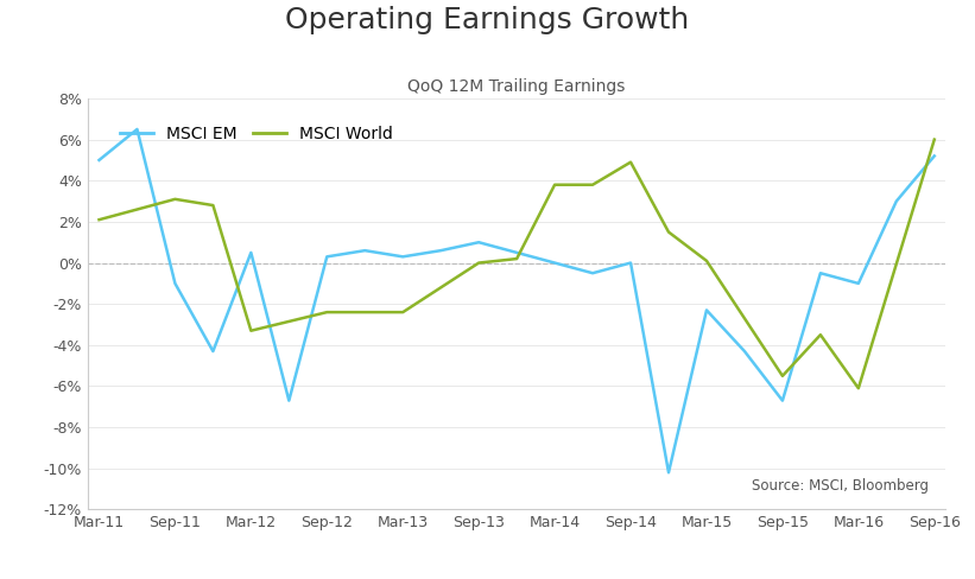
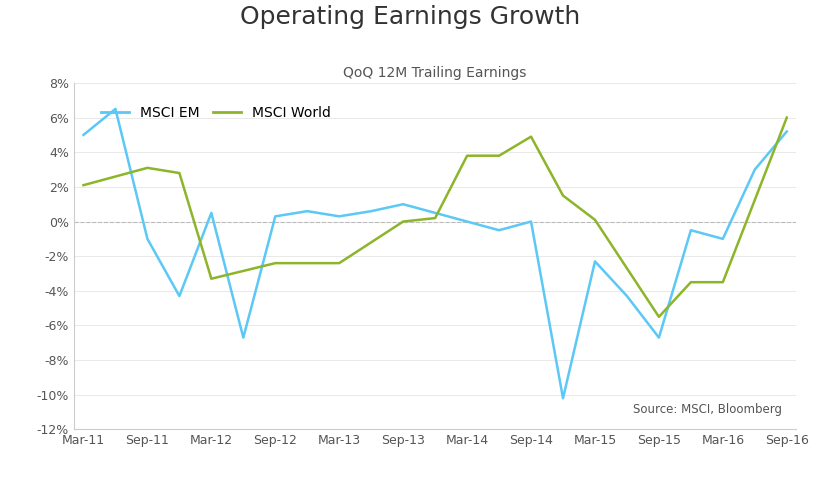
MSCI World/Mar-16: -6.1% -> -3.5%
